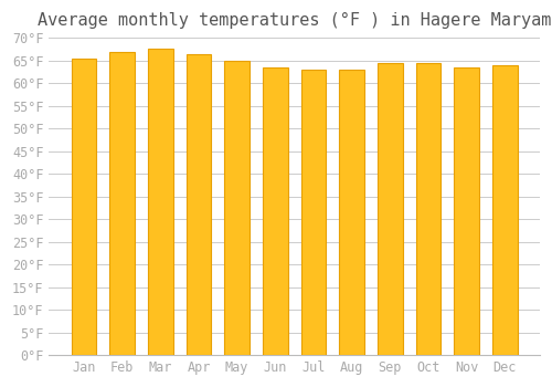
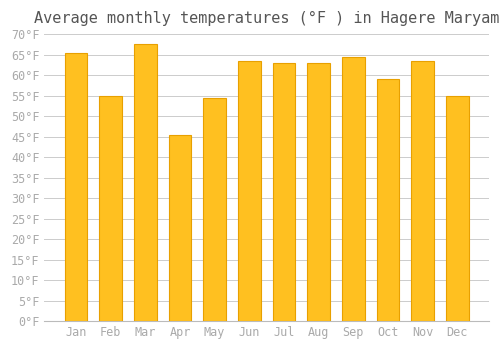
Feb: 67.0°F -> 55.0°F
Apr: 66.5°F -> 45.5°F
May: 65.0°F -> 54.5°F
Oct: 64.5°F -> 59.0°F
Dec: 64.0°F -> 55.0°F
